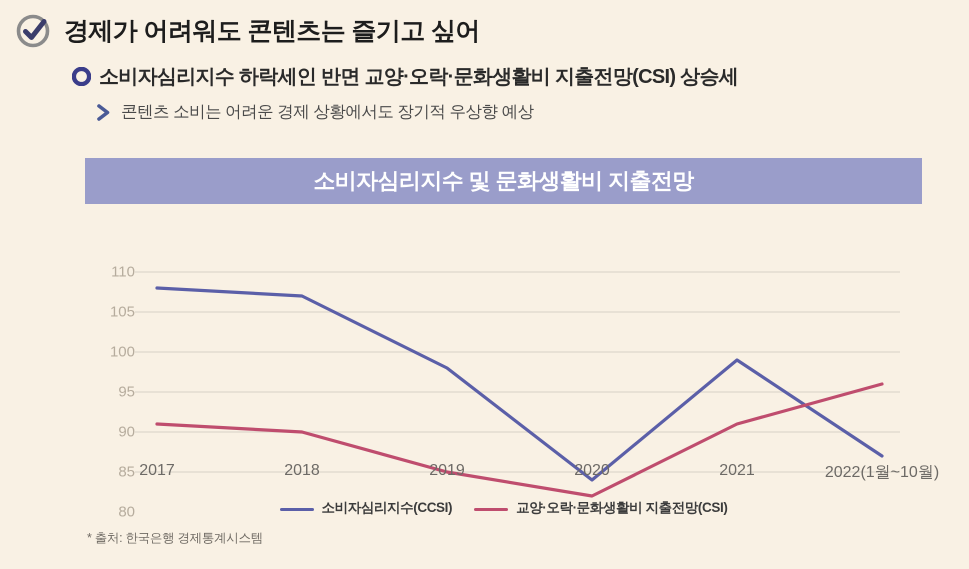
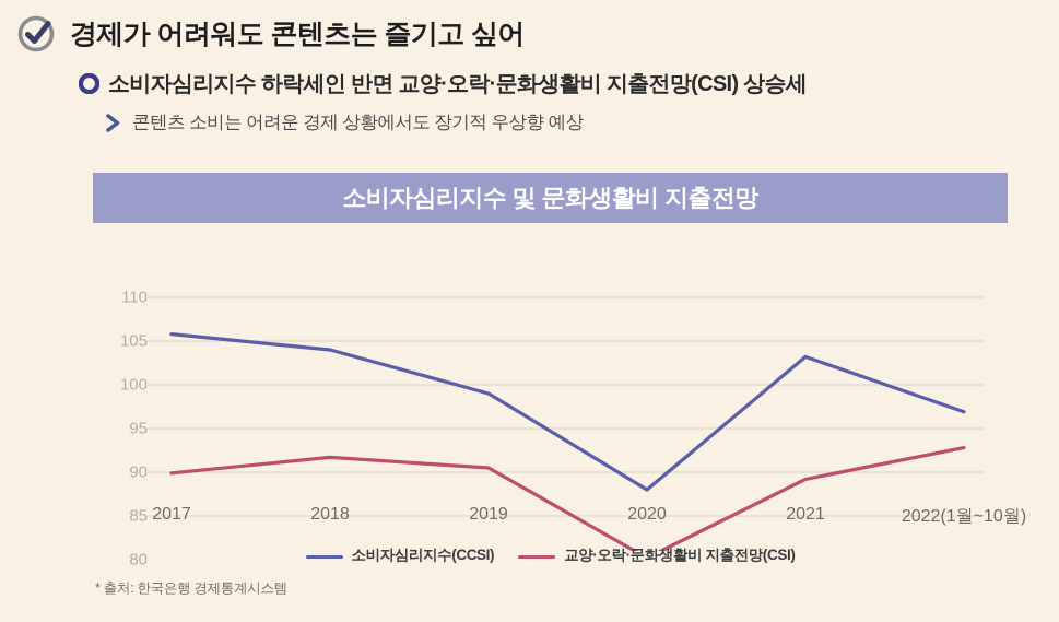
소비자심리지수(CCSI)/2017: 108 -> 106
교양·오락·문화생활비 지출전망(CSI)/2017: 91 -> 90
소비자심리지수(CCSI)/2018: 107 -> 104
교양·오락·문화생활비 지출전망(CSI)/2018: 90 -> 92
소비자심리지수(CCSI)/2019: 98 -> 99
교양·오락·문화생활비 지출전망(CSI)/2019: 85 -> 90
소비자심리지수(CCSI)/2020: 84 -> 88
교양·오락·문화생활비 지출전망(CSI)/2020: 82 -> 80
소비자심리지수(CCSI)/2021: 99 -> 103
교양·오락·문화생활비 지출전망(CSI)/2021: 91 -> 89
소비자심리지수(CCSI)/2022(1월~10월): 87 -> 97
교양·오락·문화생활비 지출전망(CSI)/2022(1월~10월): 96 -> 93
